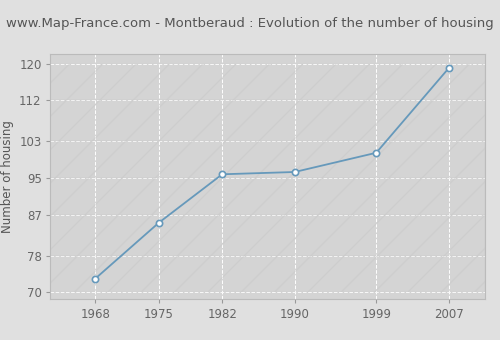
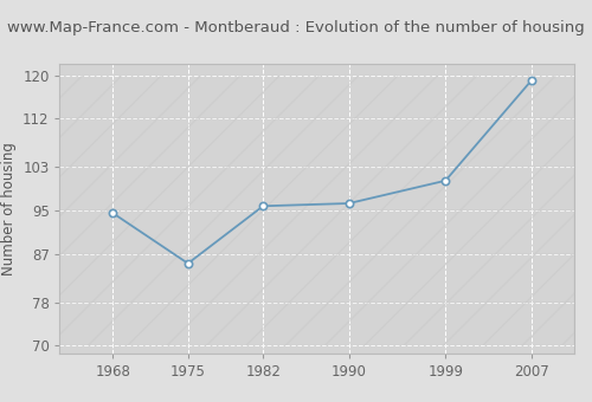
1968: 73.0 -> 94.5
